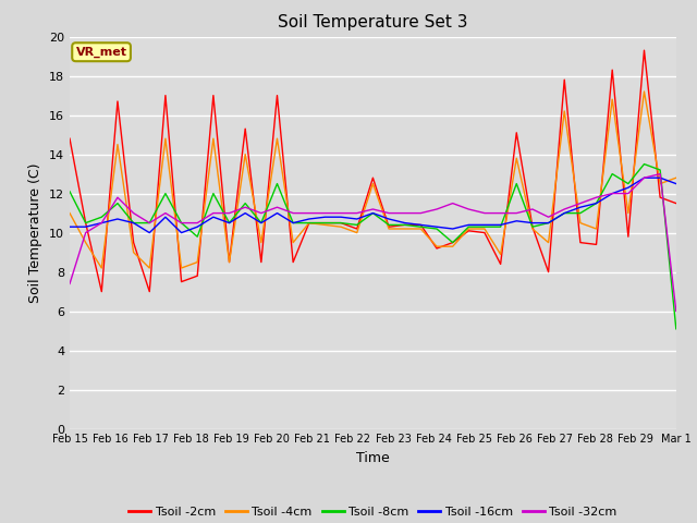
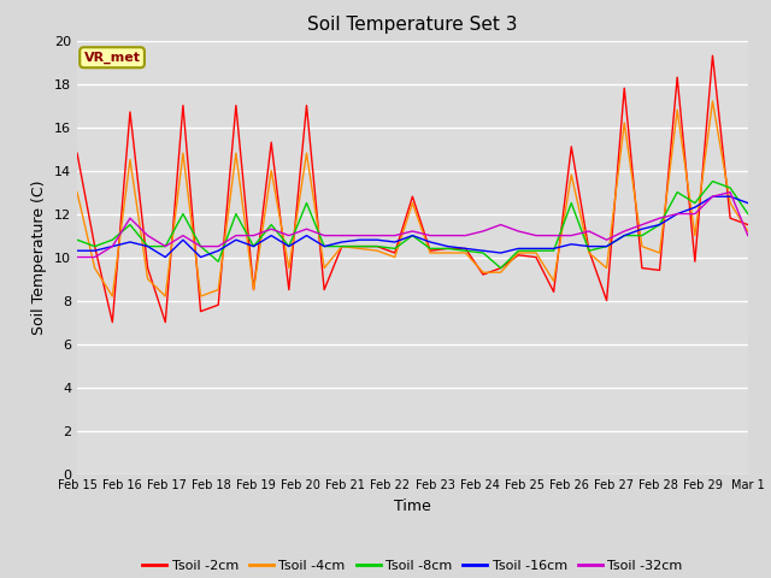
Tsoil -4cm/Feb 15: 11.0 -> 13.0
Tsoil -8cm/Feb 15: 12.1 -> 10.8
Tsoil -32cm/Feb 15: 7.4 -> 10.0
Tsoil -4cm/Mar 1: 12.8 -> 11.2
Tsoil -8cm/Mar 1: 5.1 -> 12.0
Tsoil -32cm/Mar 1: 6.0 -> 11.0
